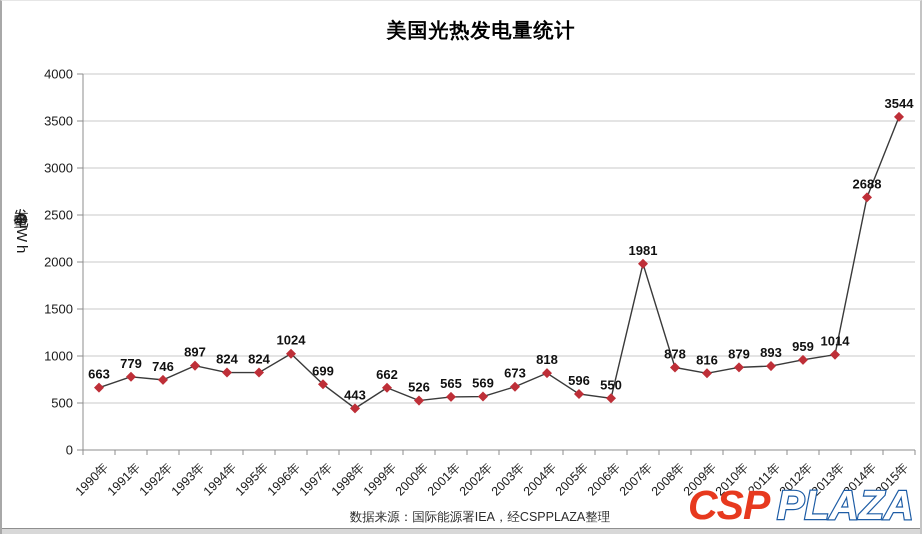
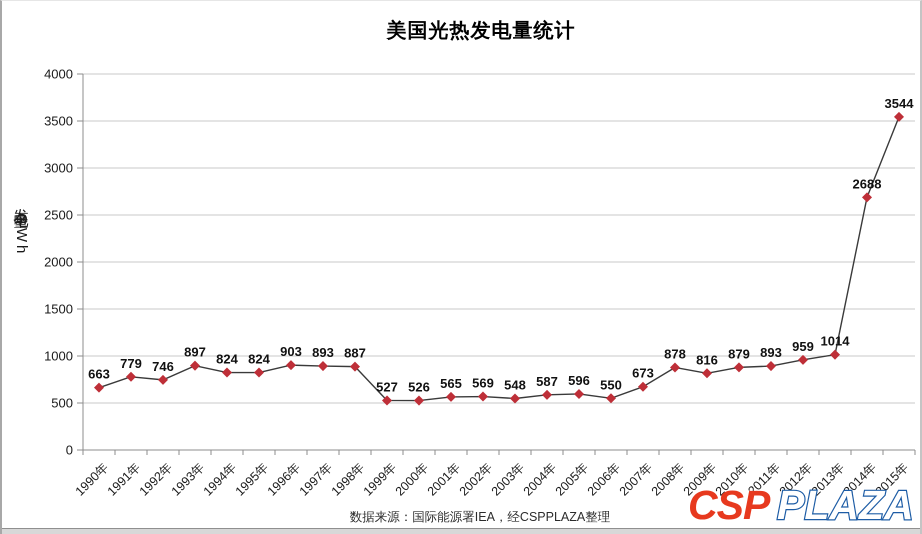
1996年: 1024 -> 903
1997年: 699 -> 893
1998年: 443 -> 887
1999年: 662 -> 527
2003年: 673 -> 548
2004年: 818 -> 587
2007年: 1981 -> 673
